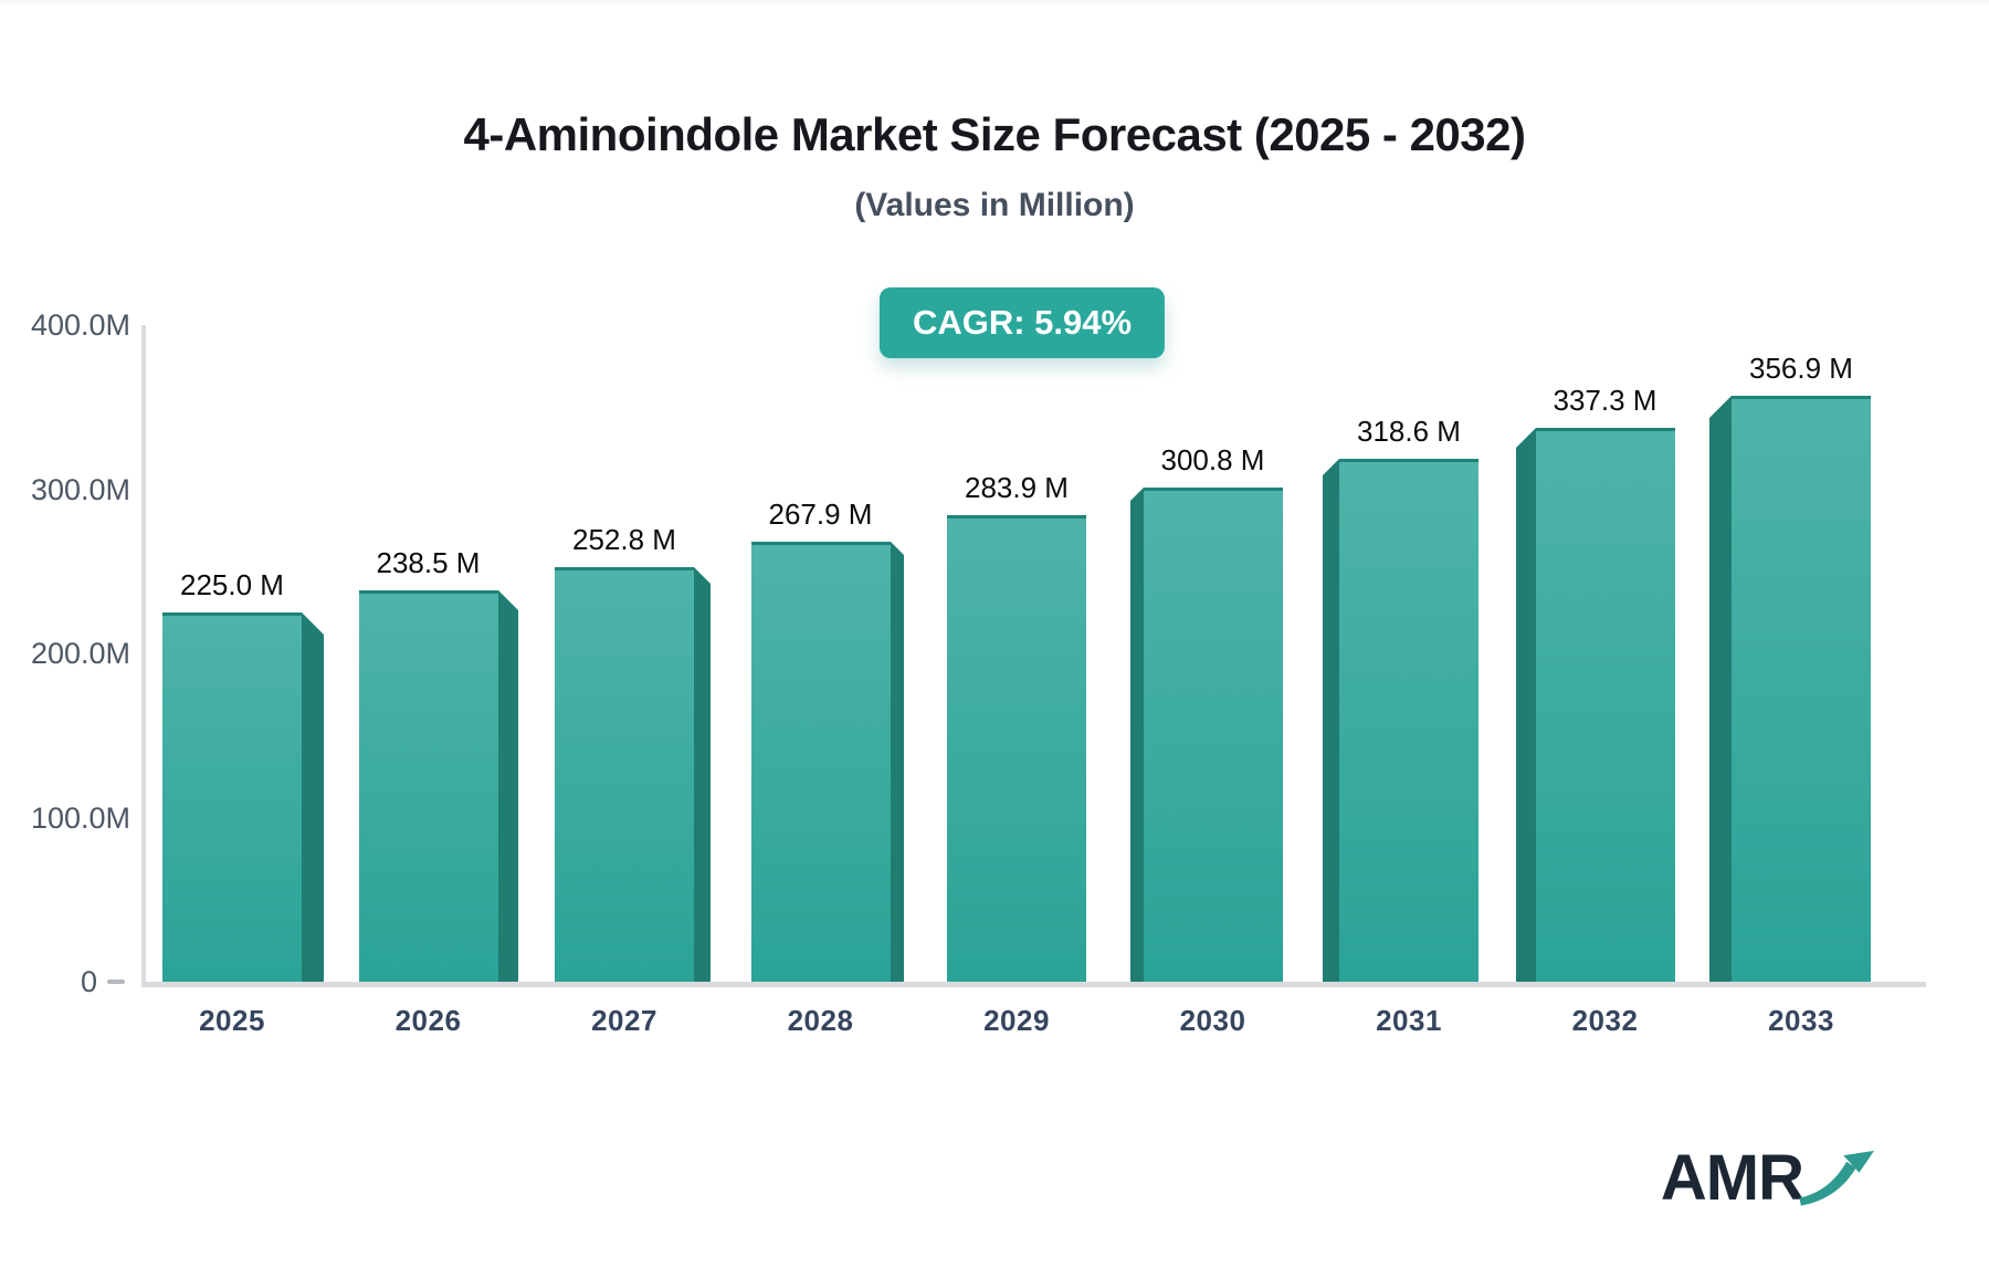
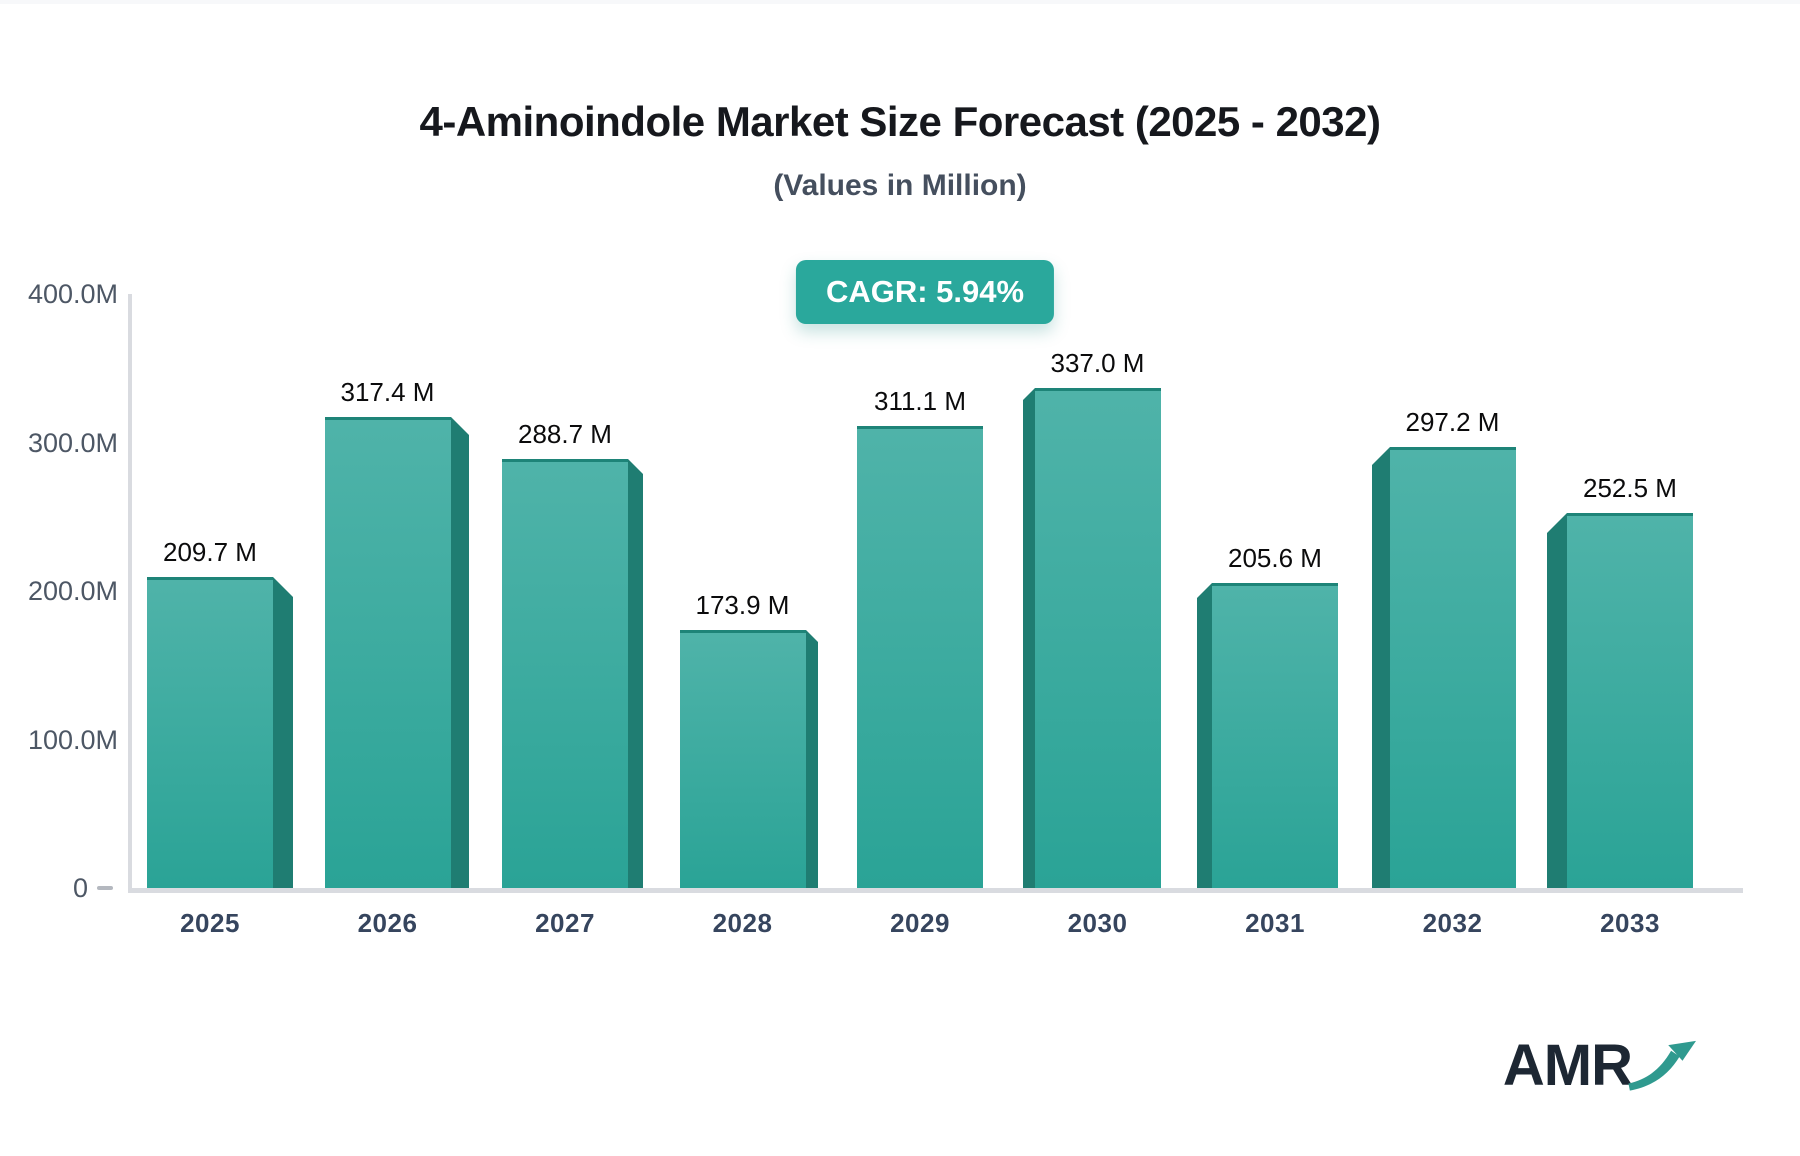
2025: 225.0 -> 209.7
2026: 238.5 -> 317.4
2027: 252.8 -> 288.7
2028: 267.9 -> 173.9
2029: 283.9 -> 311.1
2030: 300.8 -> 337.0
2031: 318.6 -> 205.6
2032: 337.3 -> 297.2
2033: 356.9 -> 252.5
